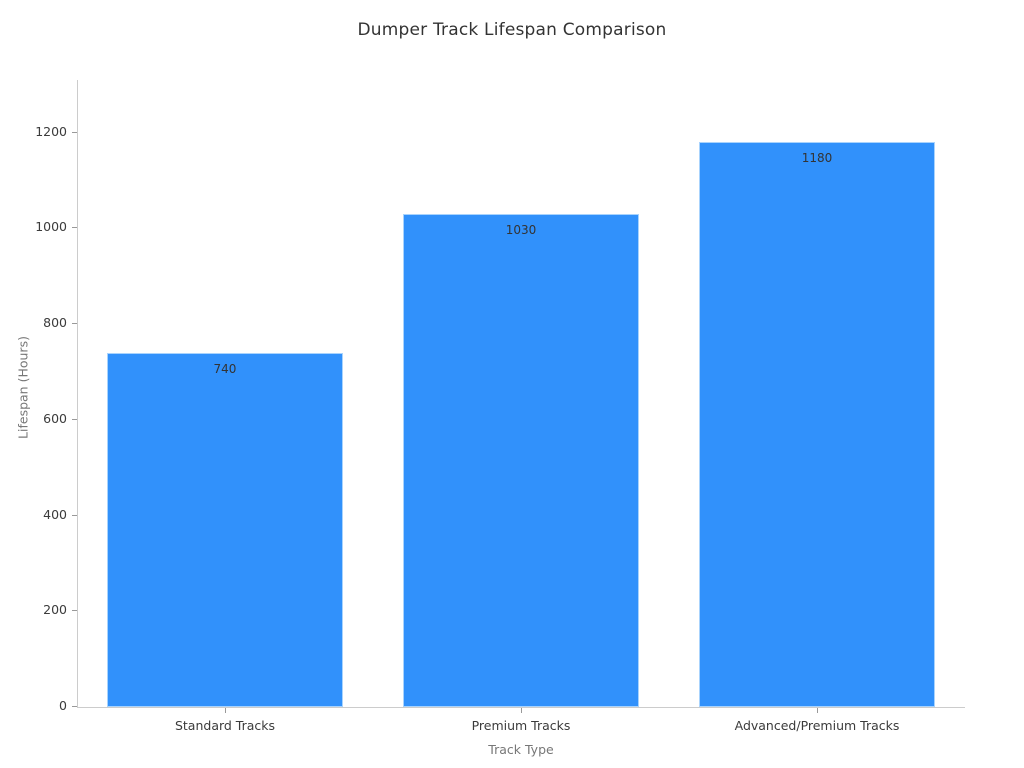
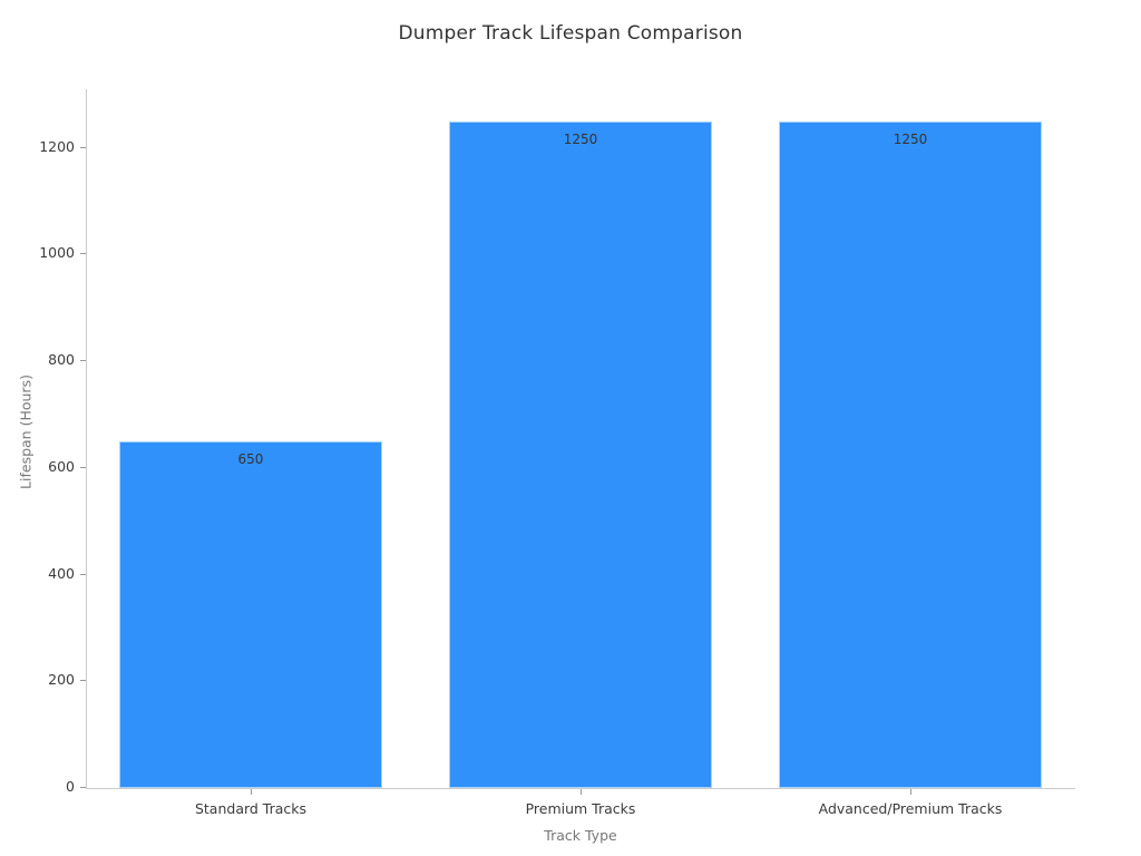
Standard Tracks: 740 -> 650
Premium Tracks: 1030 -> 1250
Advanced/Premium Tracks: 1180 -> 1250
